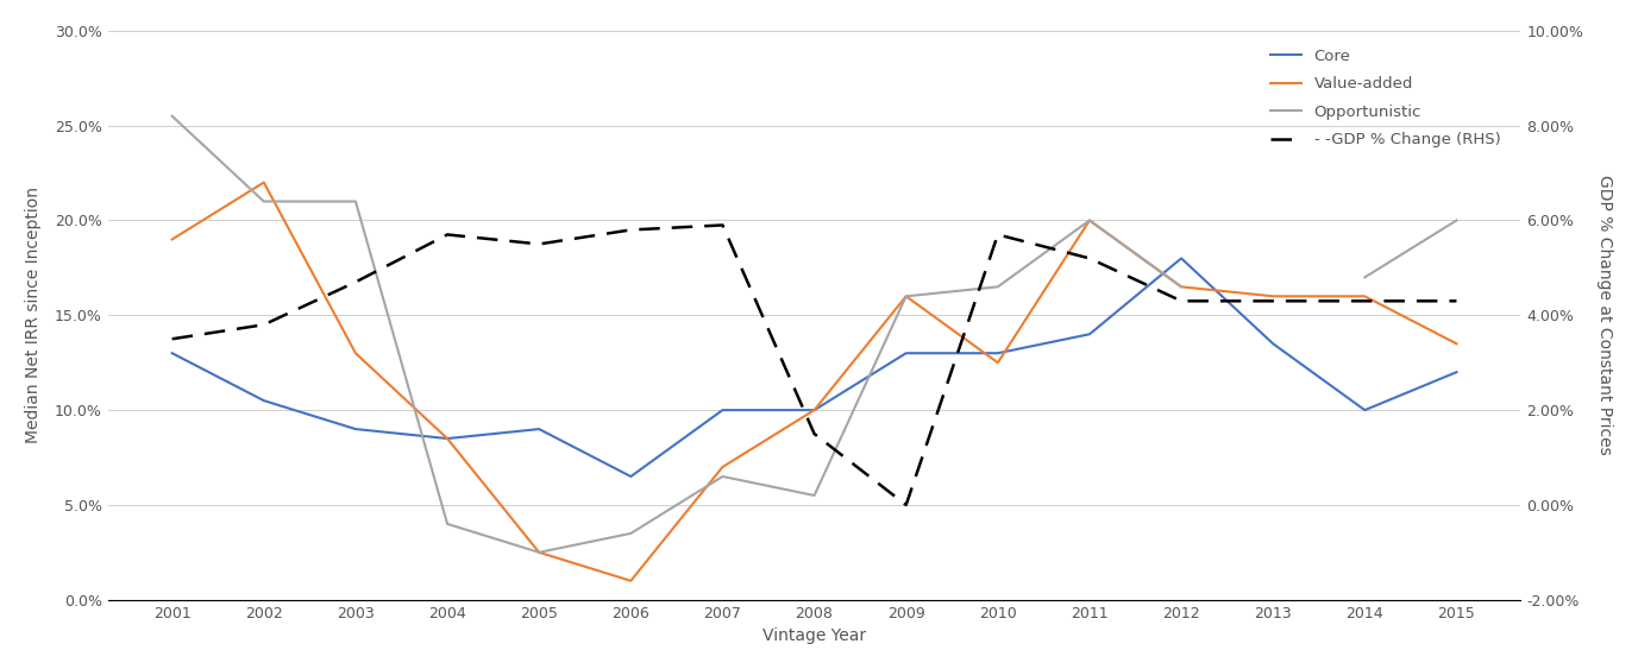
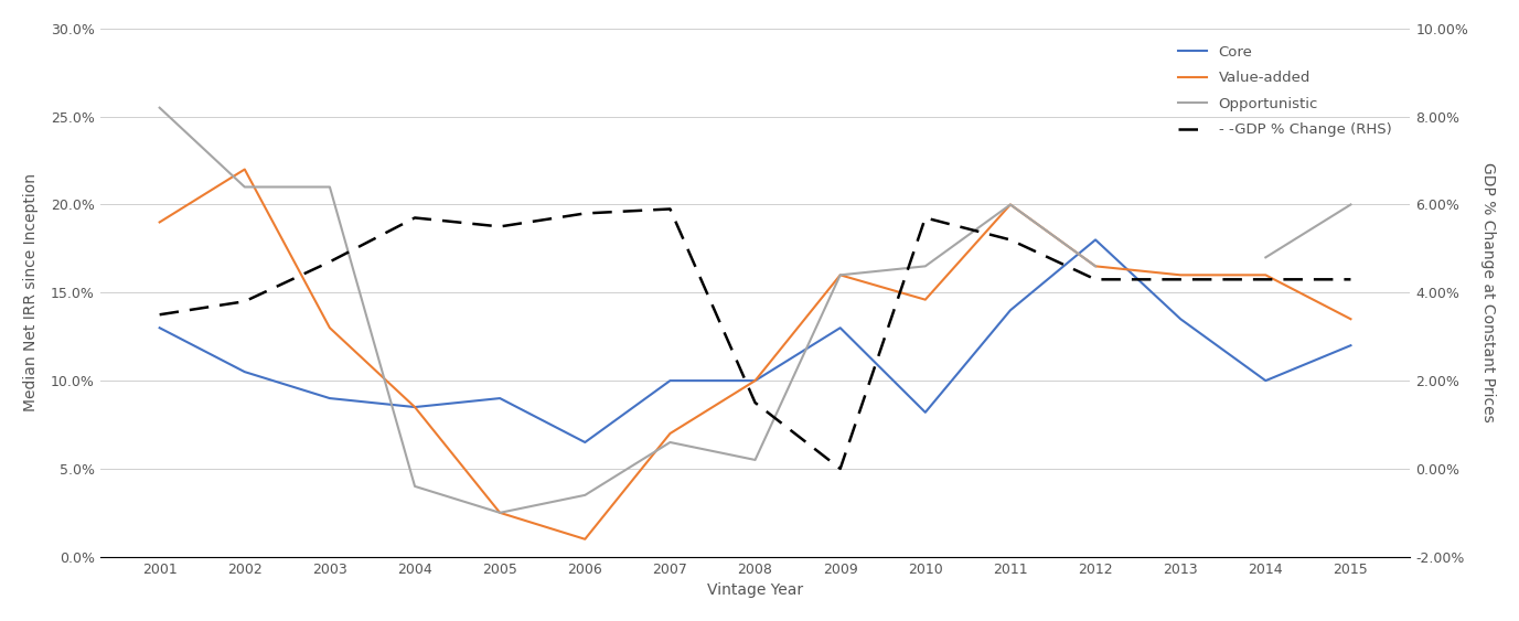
Core/2010: 13.0% -> 8.2%
Value-added/2010: 12.5% -> 14.6%
